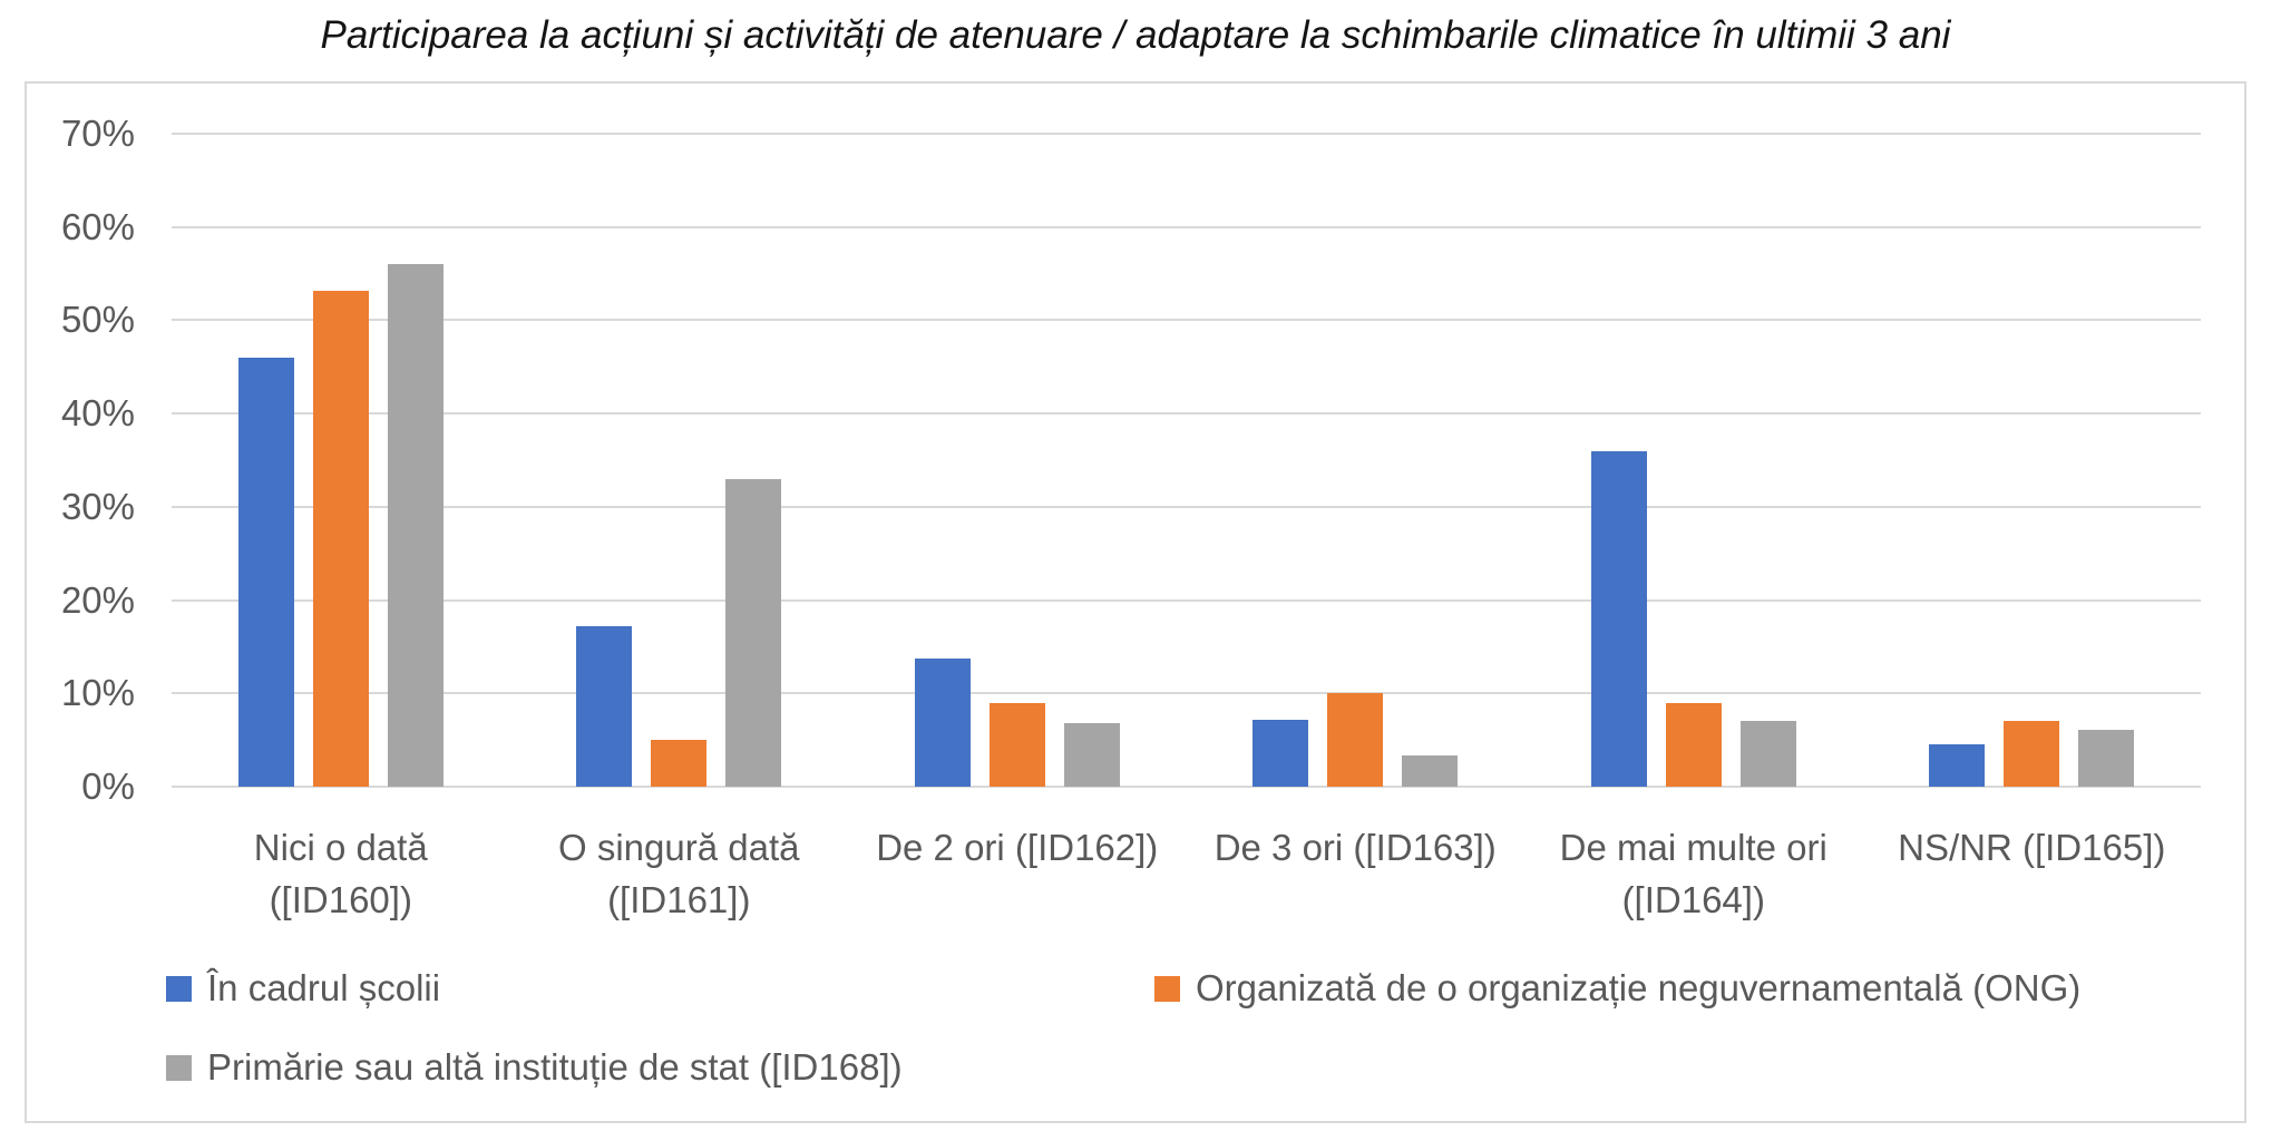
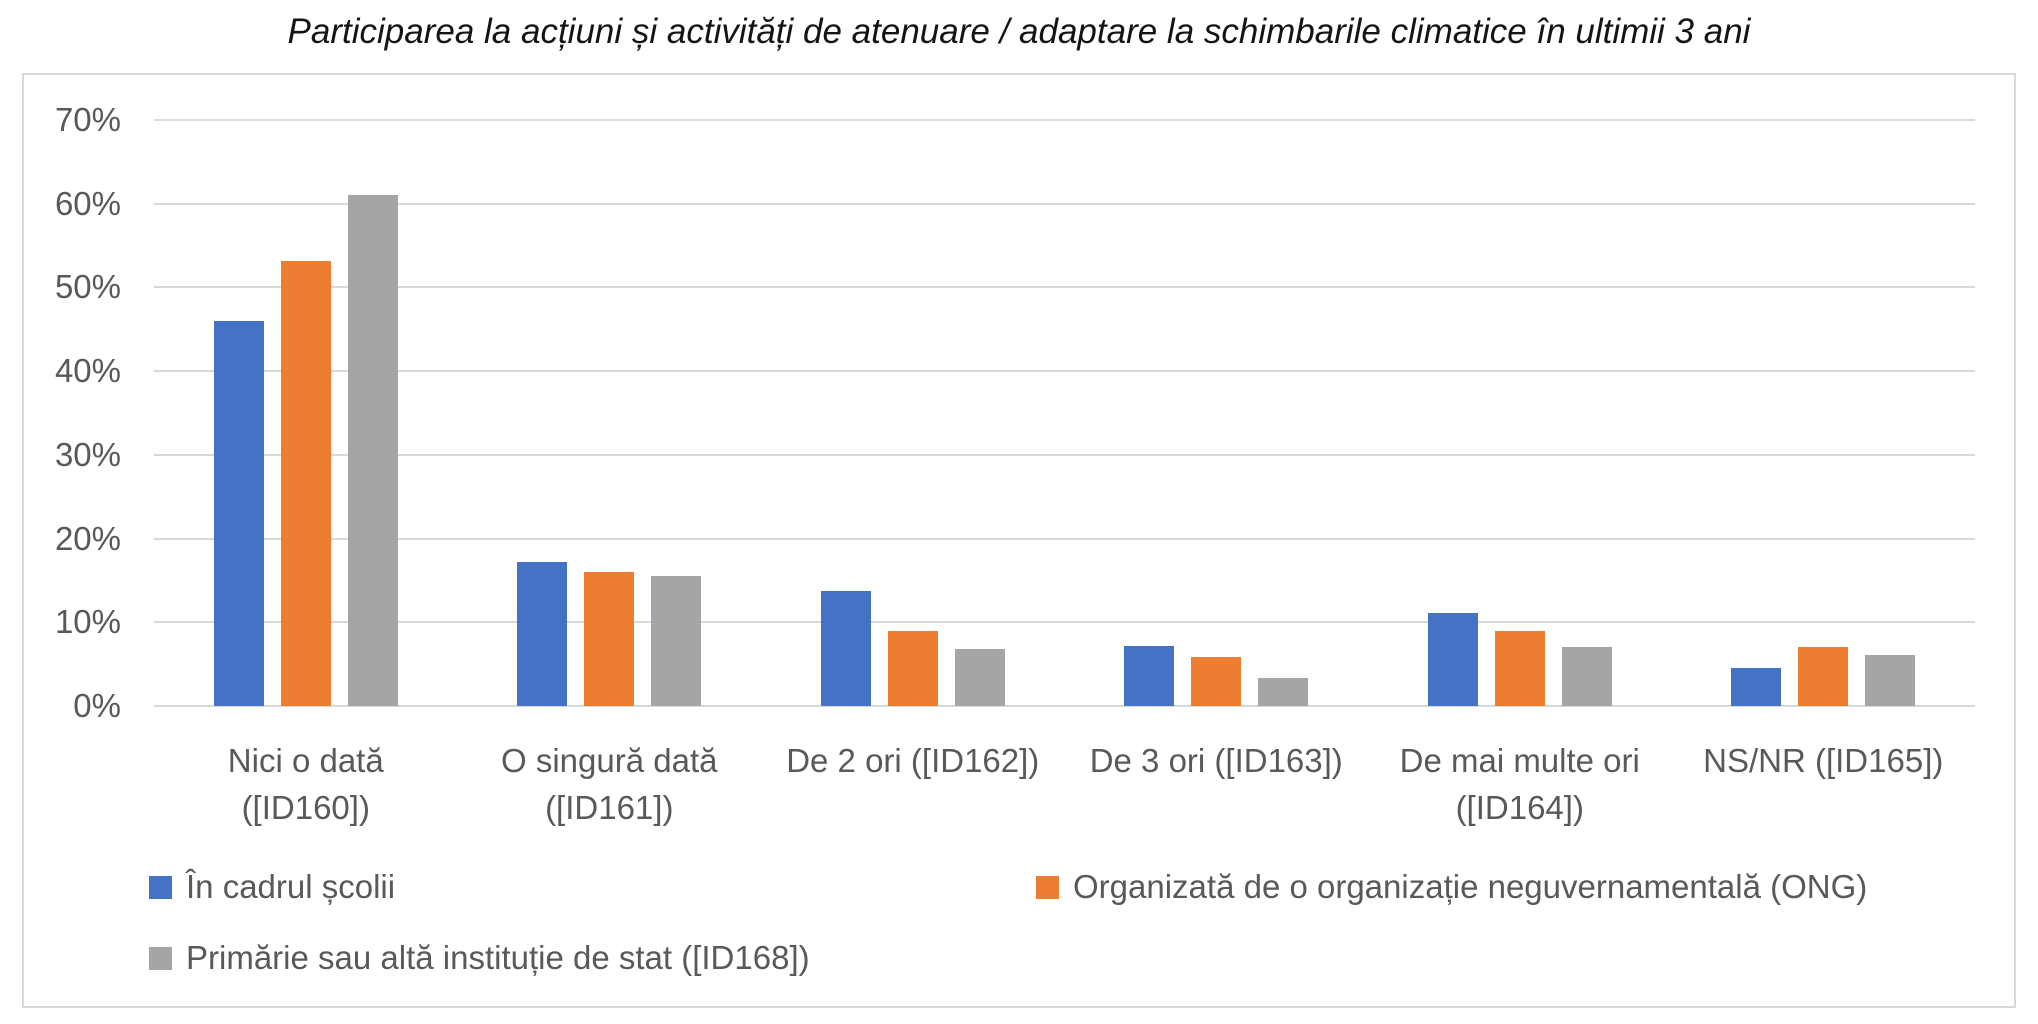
Primărie sau altă instituție de stat ([ID168])/Nici o dată ([ID160]): 56% -> 61%
Organizată de o organizație neguvernamentală (ONG)/O singură dată ([ID161]): 5% -> 16%
Primărie sau altă instituție de stat ([ID168])/O singură dată ([ID161]): 33% -> 16%
Organizată de o organizație neguvernamentală (ONG)/De 3 ori ([ID163]): 10% -> 6%
În cadrul școlii/De mai multe ori ([ID164]): 36% -> 11%
